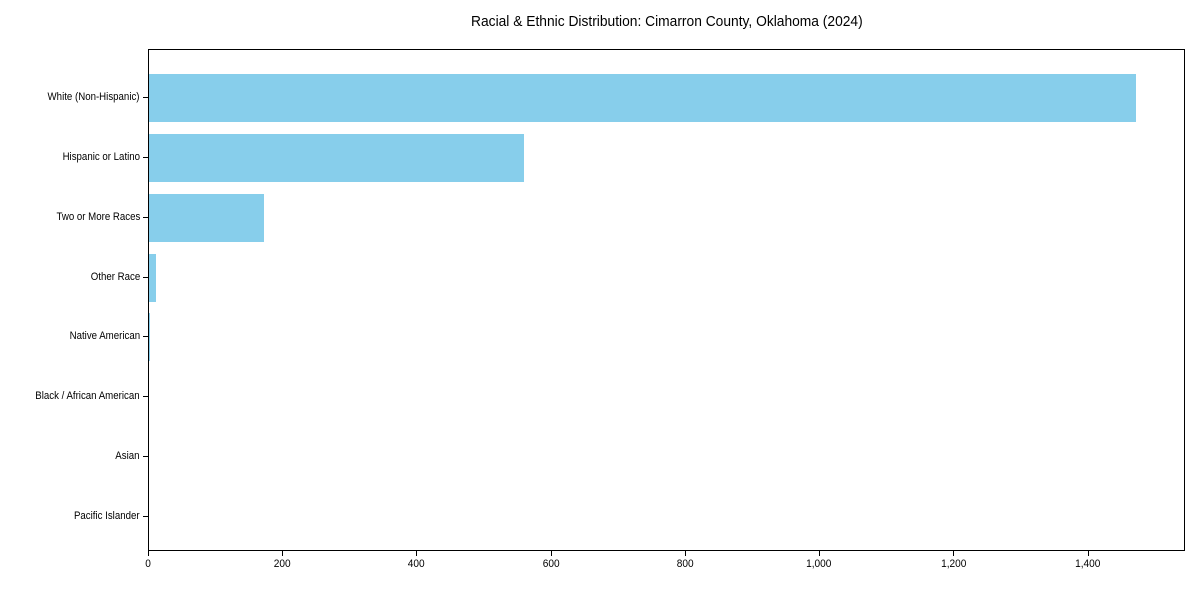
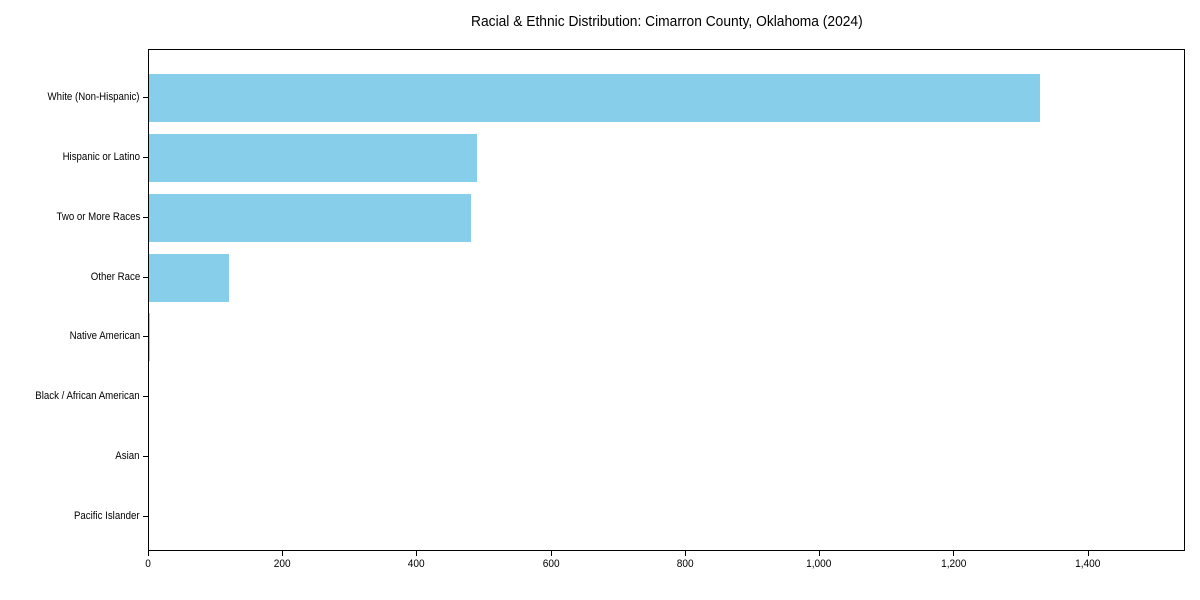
White (Non-Hispanic): 1470 -> 1330
Hispanic or Latino: 560 -> 490
Two or More Races: 170 -> 480
Other Race: 10 -> 120
